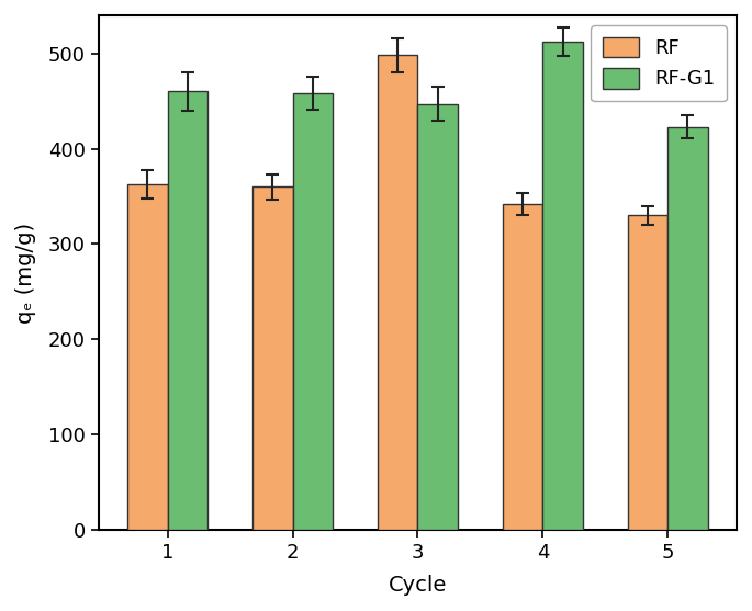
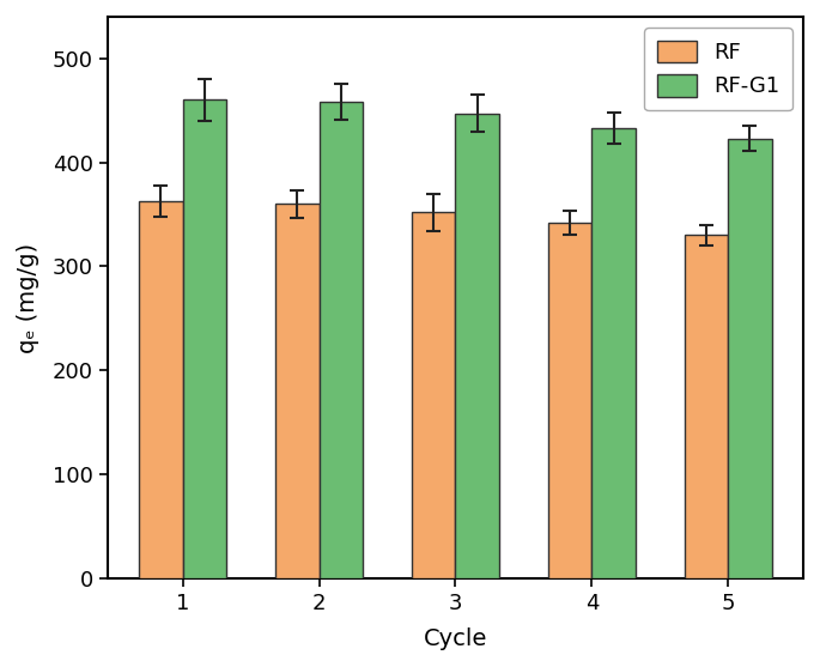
RF/3: 498 -> 352
RF-G1/4: 512 -> 433
